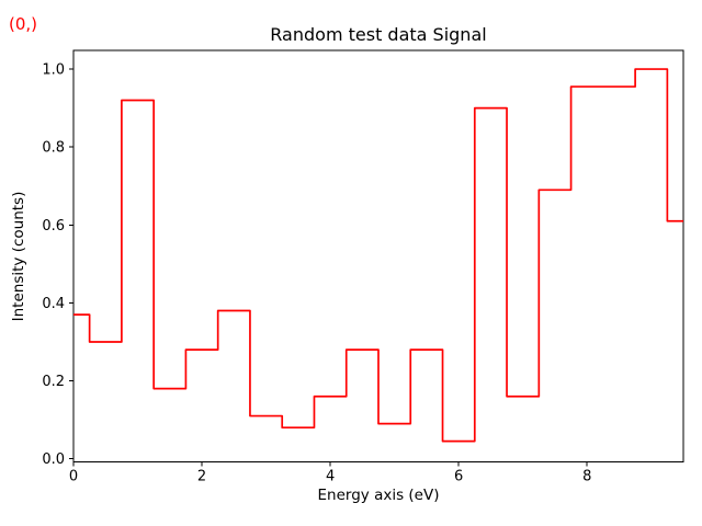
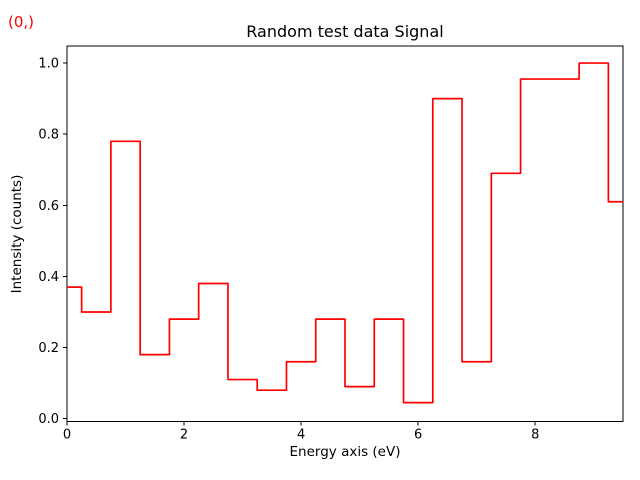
1.0: 0.92 -> 0.78
